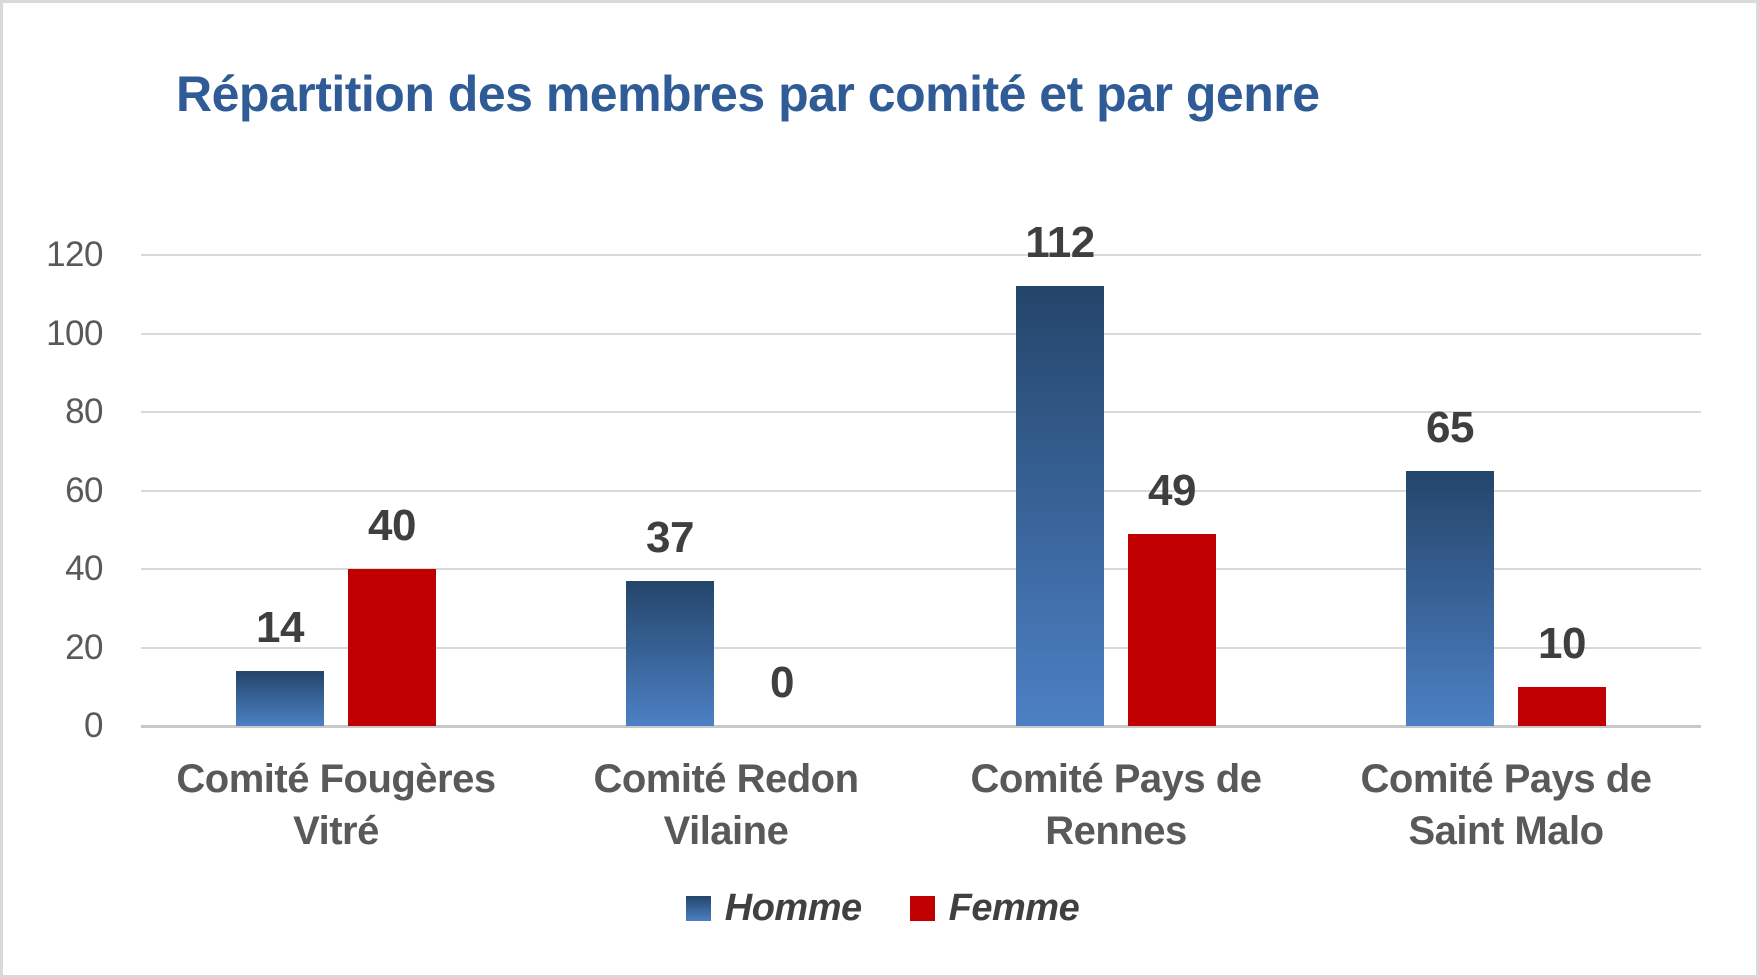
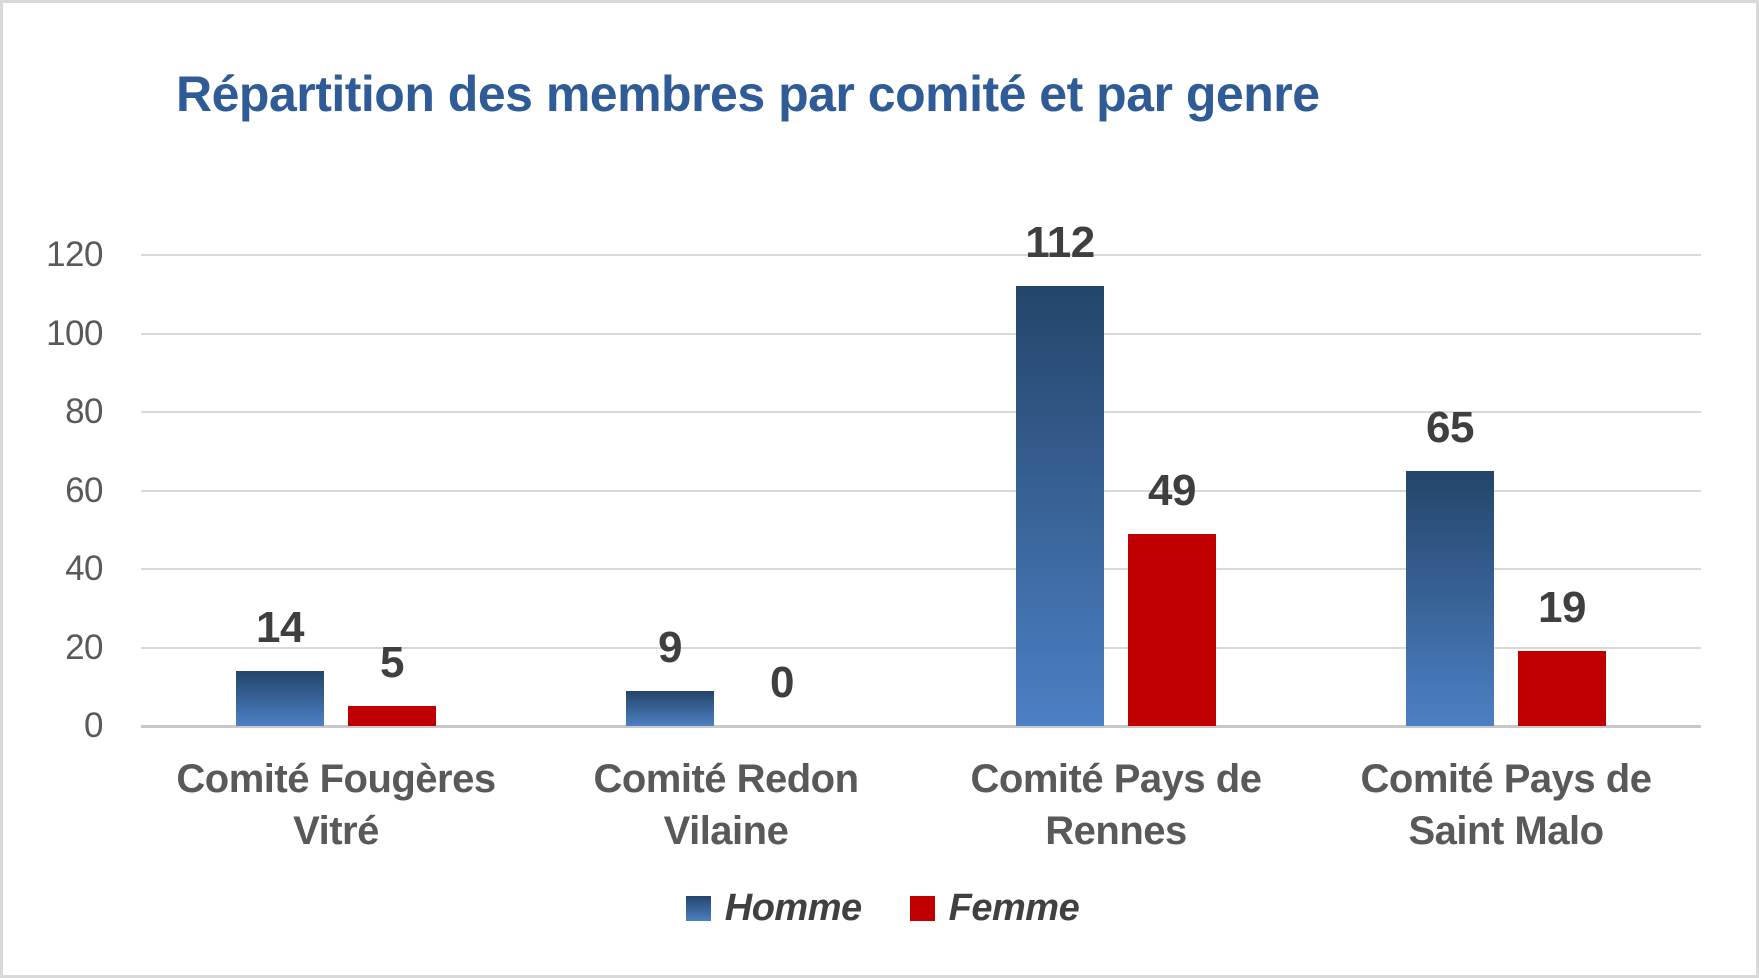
Femme/Comité Fougères Vitré: 40 -> 5
Homme/Comité Redon Vilaine: 37 -> 9
Femme/Comité Pays de Saint Malo: 10 -> 19
